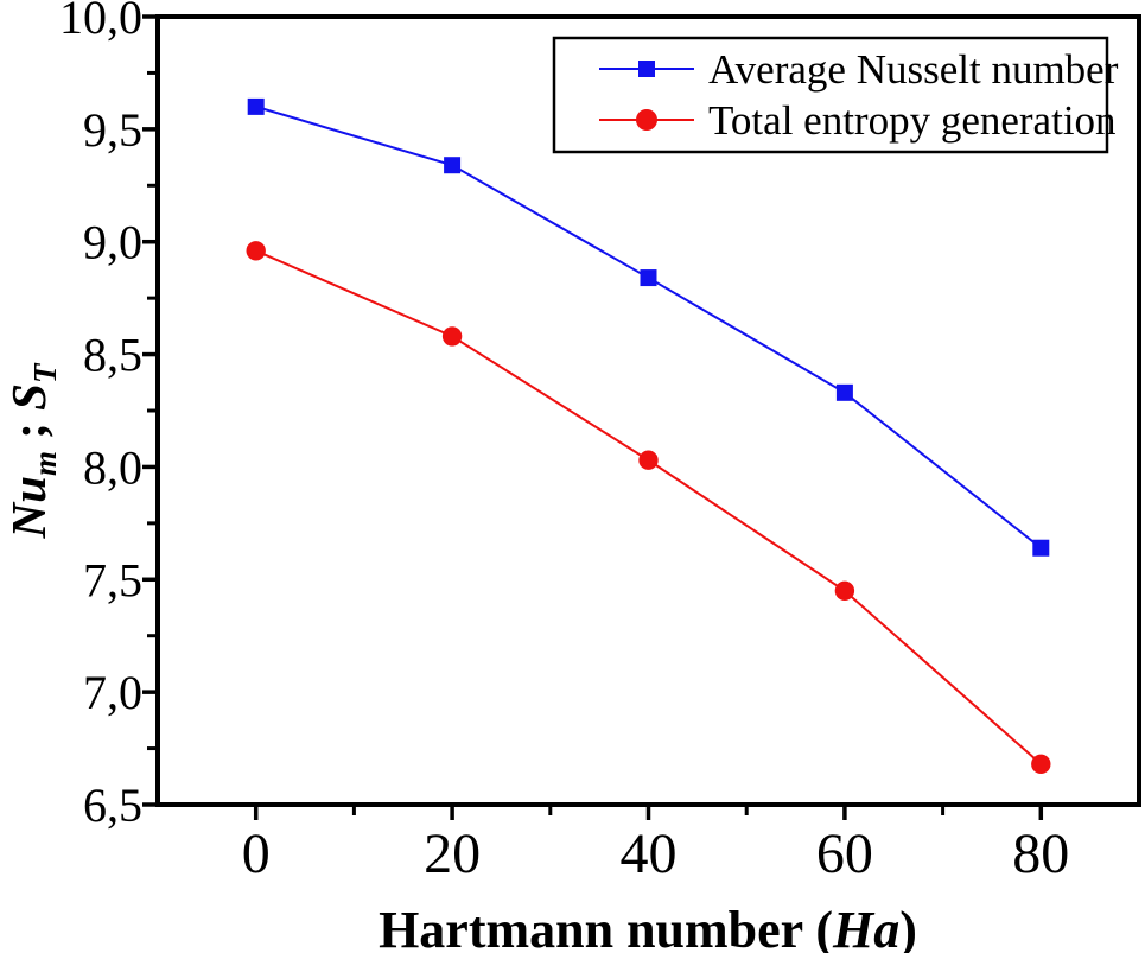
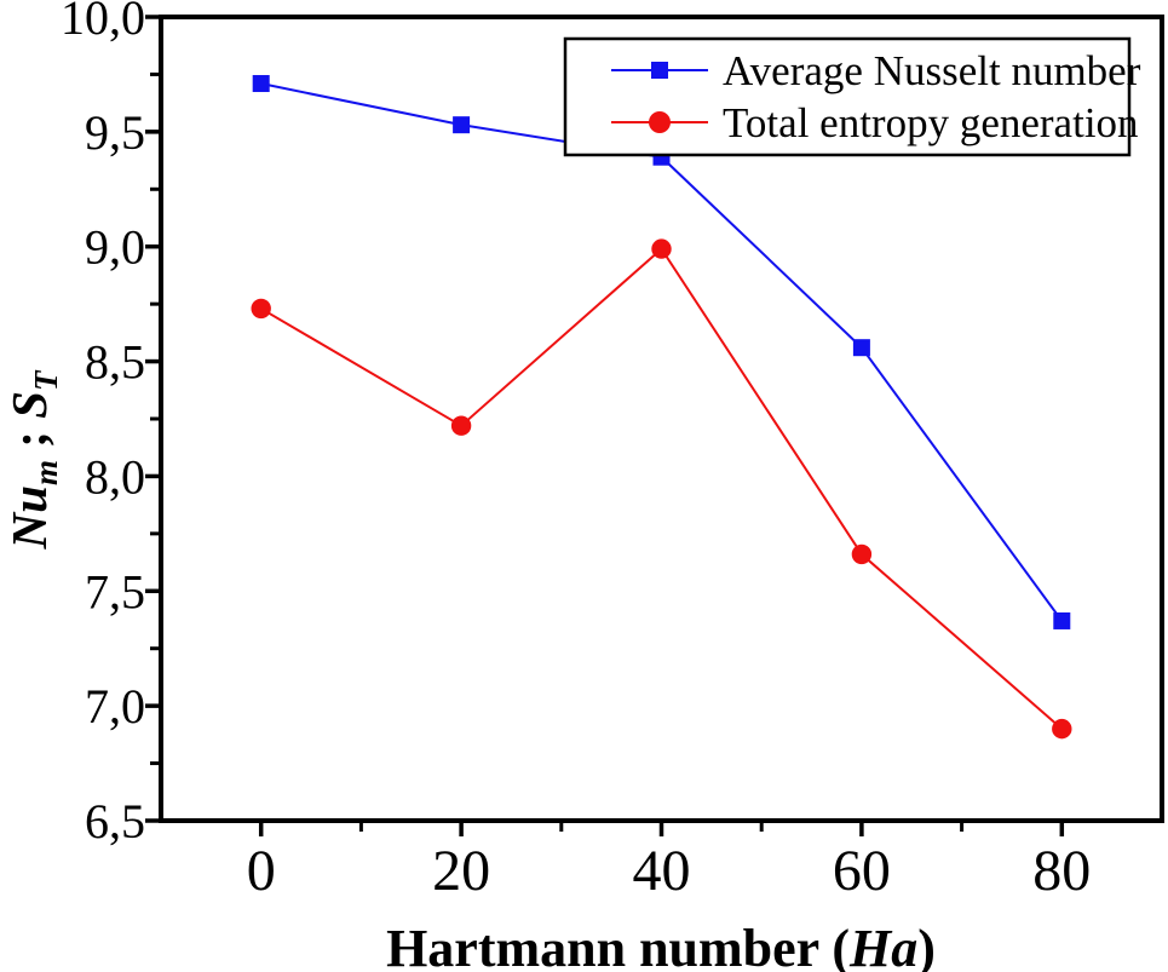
Average Nusselt number/0: 9,60 -> 9,71
Total entropy generation/0: 8,96 -> 8,73
Average Nusselt number/20: 9,34 -> 9,53
Total entropy generation/20: 8,58 -> 8,22
Average Nusselt number/40: 8,84 -> 9,39
Total entropy generation/40: 8,03 -> 8,99
Average Nusselt number/60: 8,33 -> 8,56
Total entropy generation/60: 7,45 -> 7,66
Average Nusselt number/80: 7,64 -> 7,37
Total entropy generation/80: 6,68 -> 6,90
